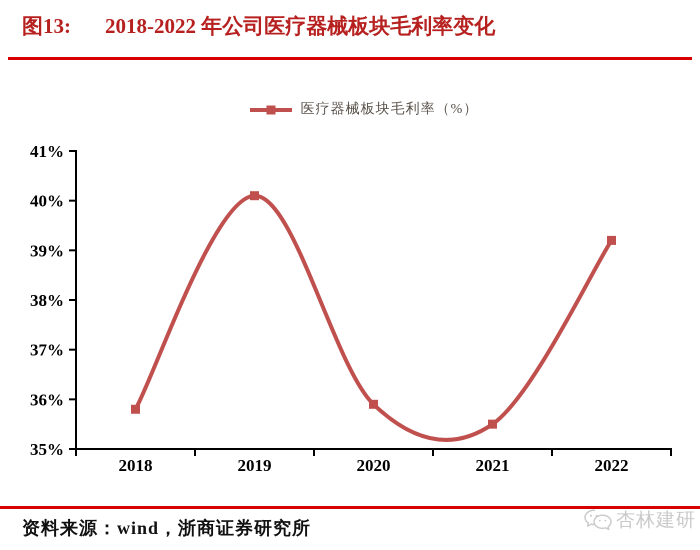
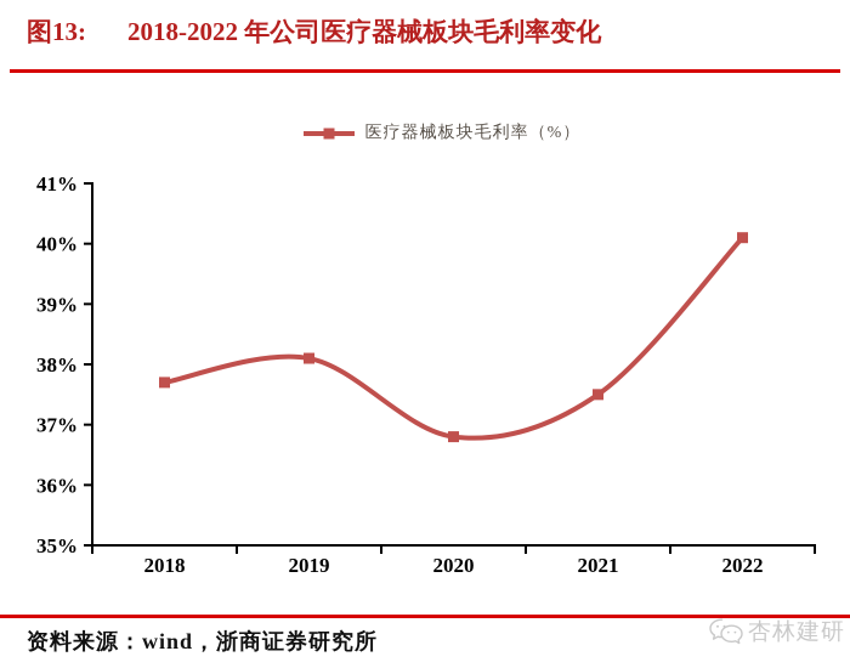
2018: 35.8% -> 37.7%
2019: 40.1% -> 38.1%
2020: 35.9% -> 36.8%
2021: 35.5% -> 37.5%
2022: 39.2% -> 40.1%
